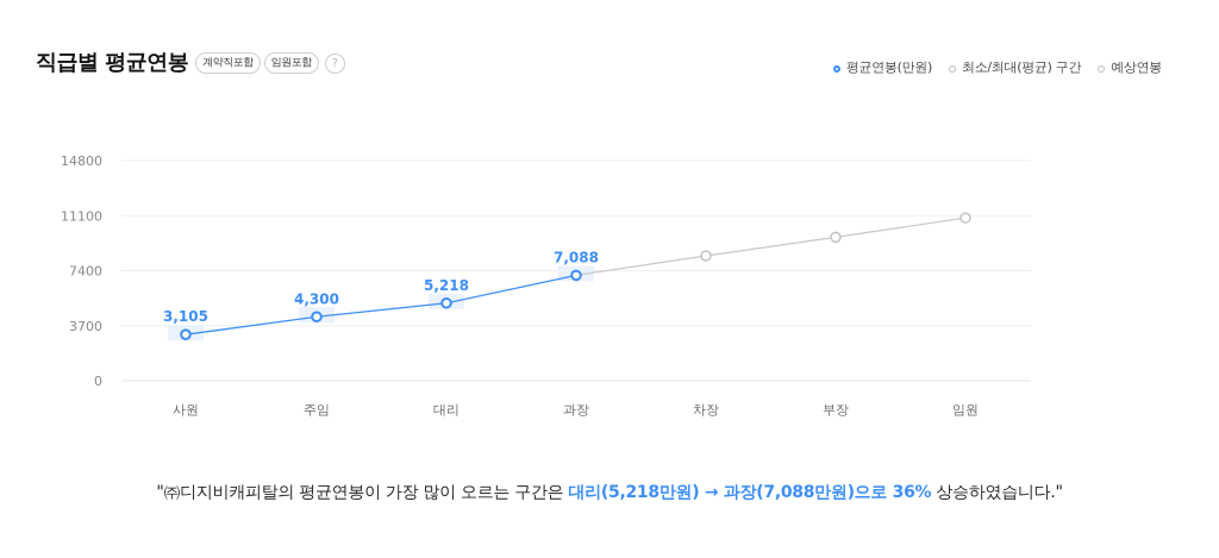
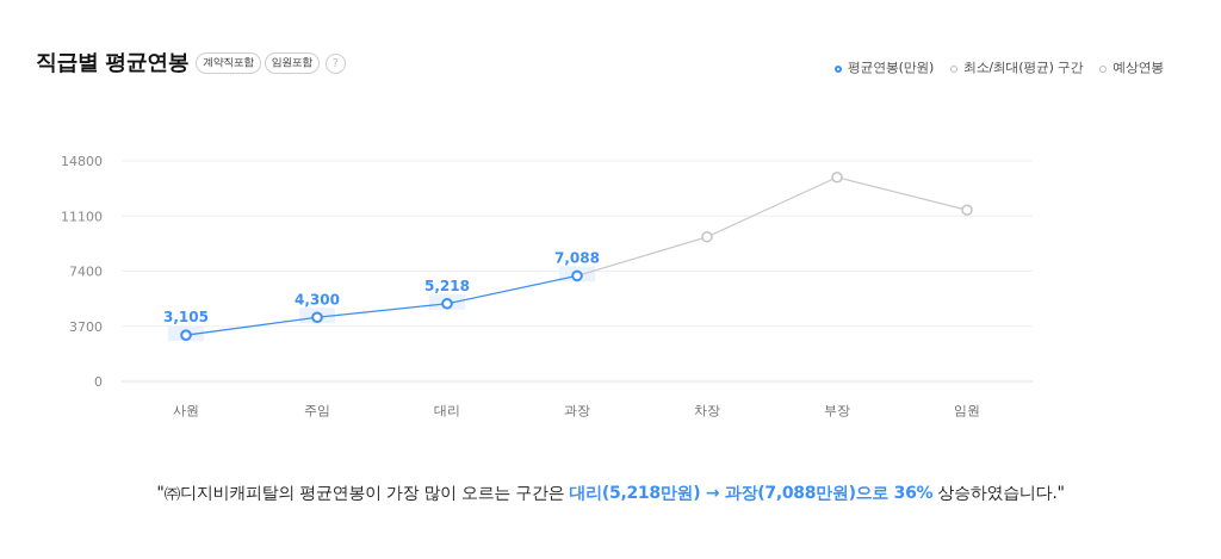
예상연봉/차장: 8400 -> 9700
예상연봉/부장: 9600 -> 13700
예상연봉/임원: 11000 -> 11500
